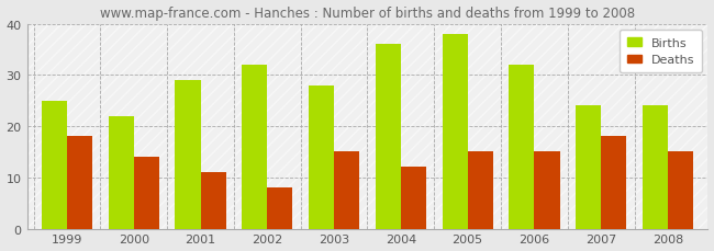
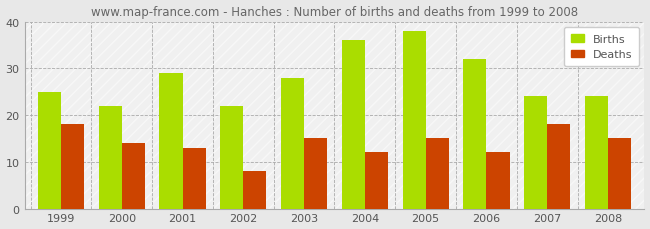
Deaths/2001: 11 -> 13
Births/2002: 32 -> 22
Deaths/2006: 15 -> 12
